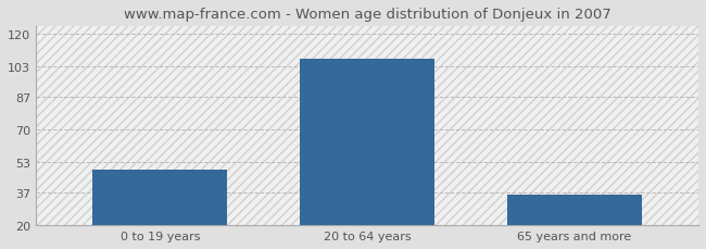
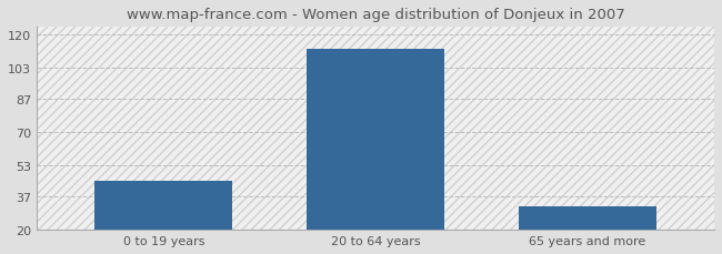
0 to 19 years: 49 -> 45
20 to 64 years: 107 -> 113
65 years and more: 36 -> 32
